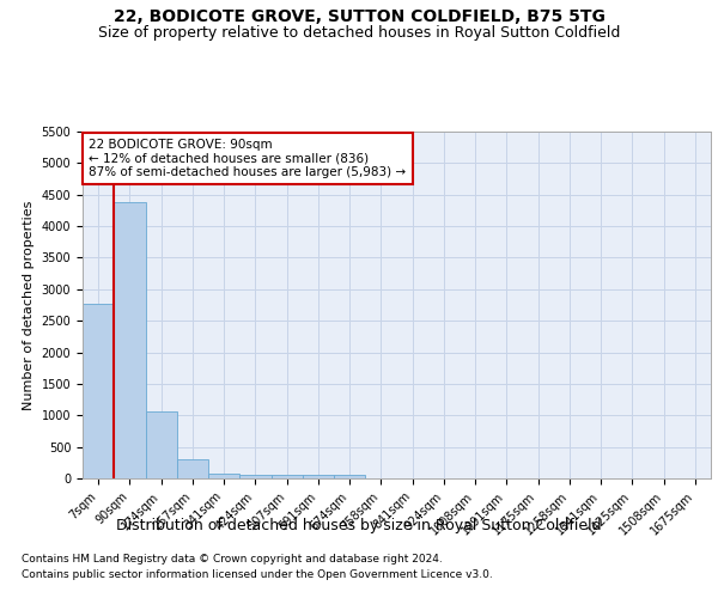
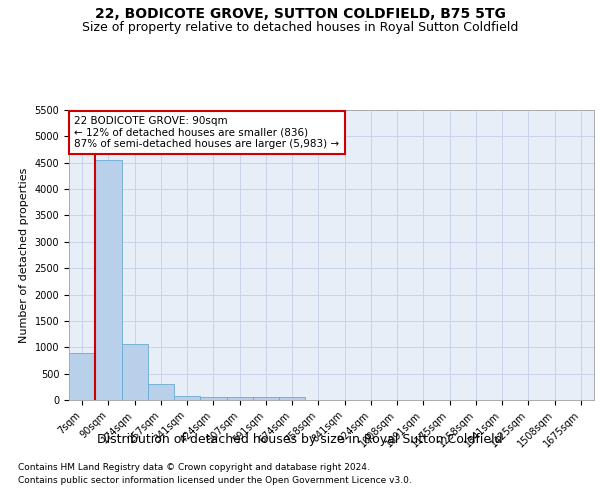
7sqm: 2760 -> 900
90sqm: 4380 -> 4550
